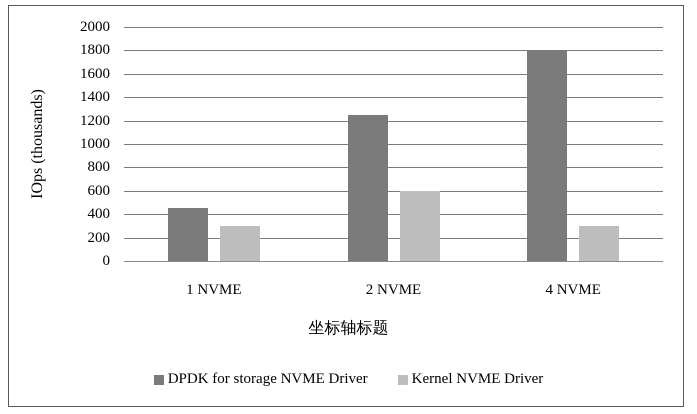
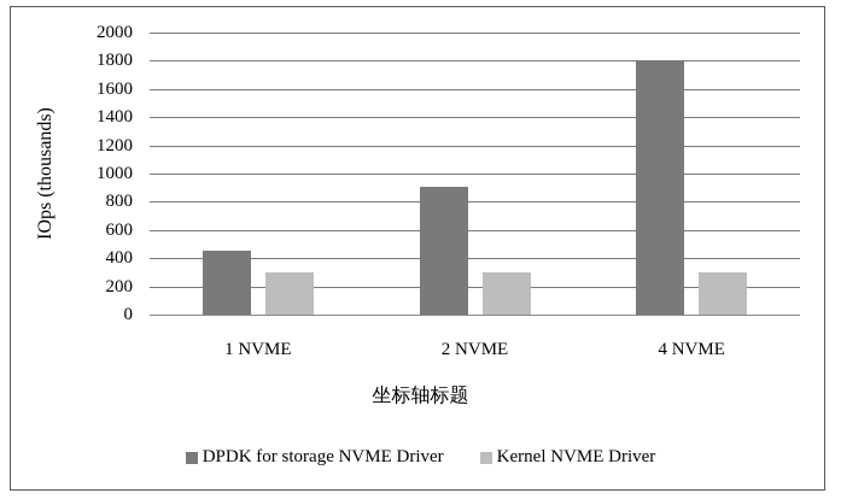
DPDK for storage NVME Driver/2 NVME: 1250 -> 910
Kernel NVME Driver/2 NVME: 600 -> 300
